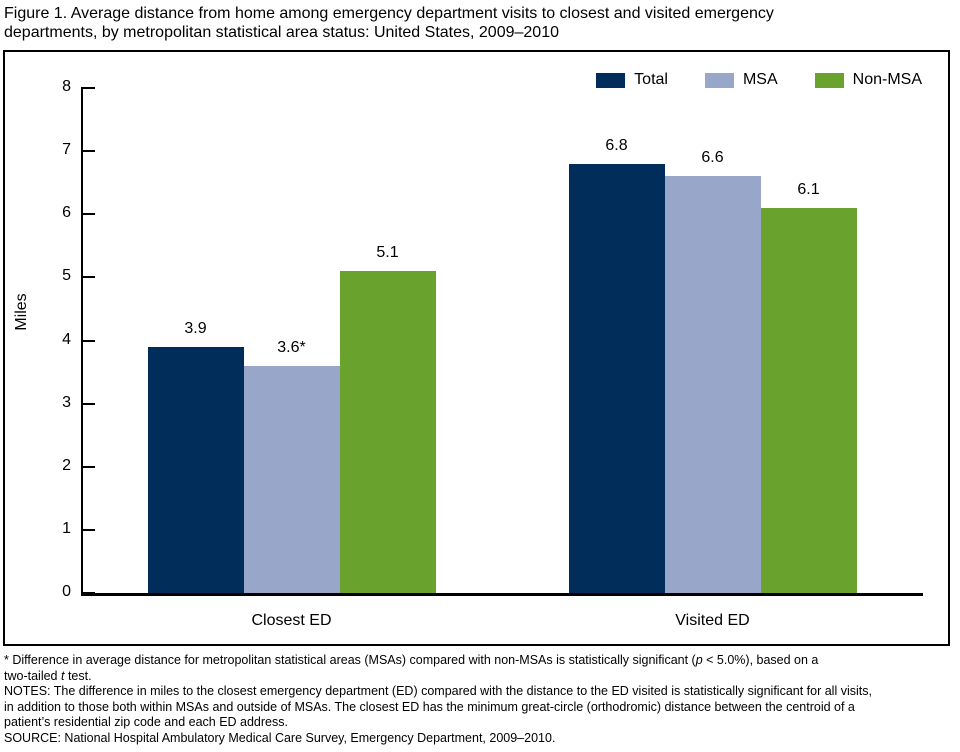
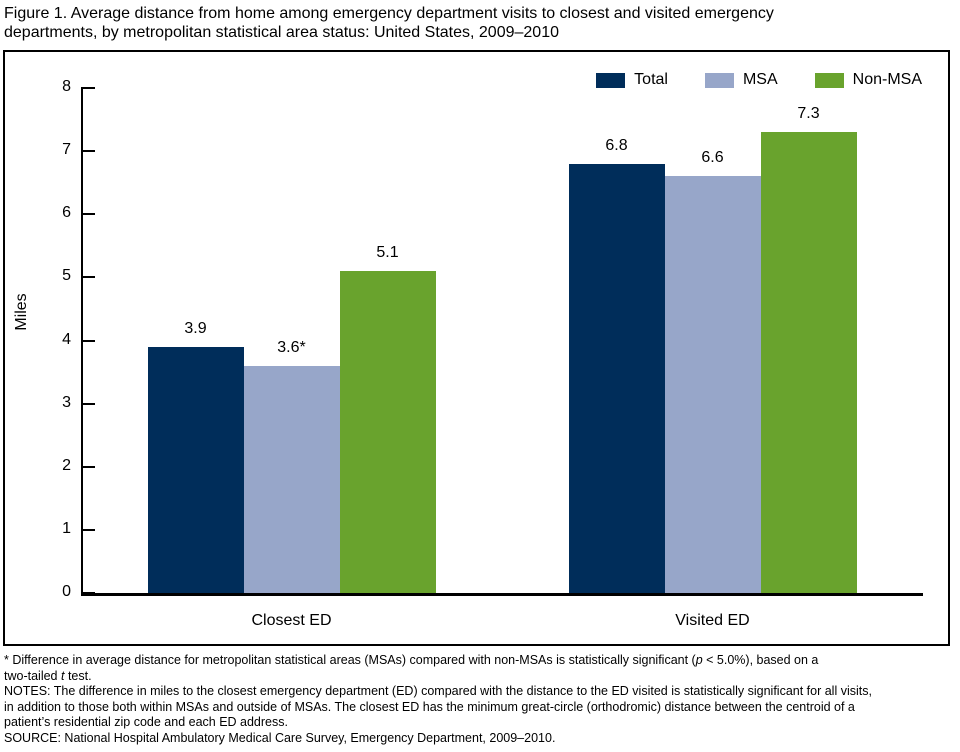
Non-MSA/Visited ED: 6.1 -> 7.3
